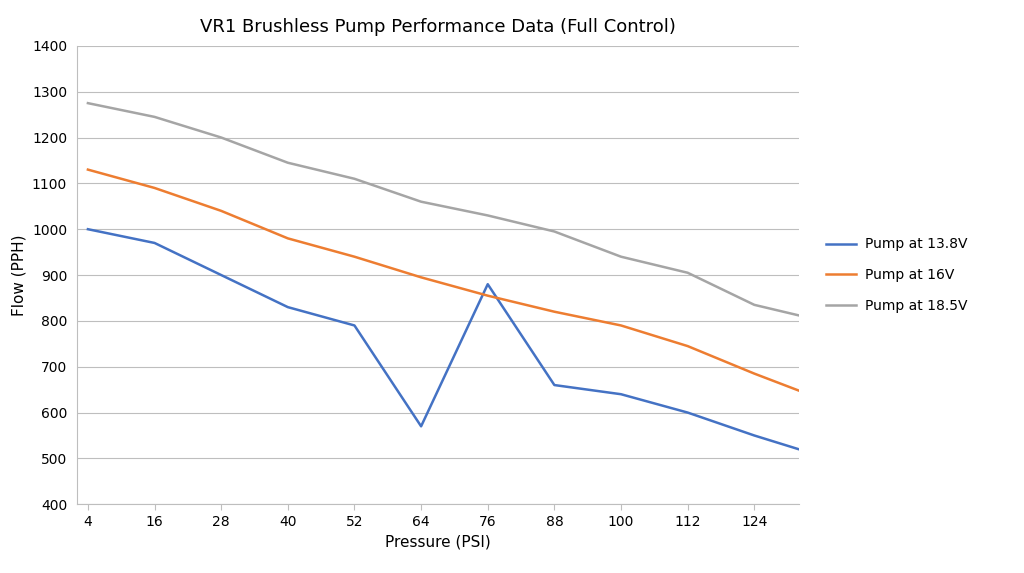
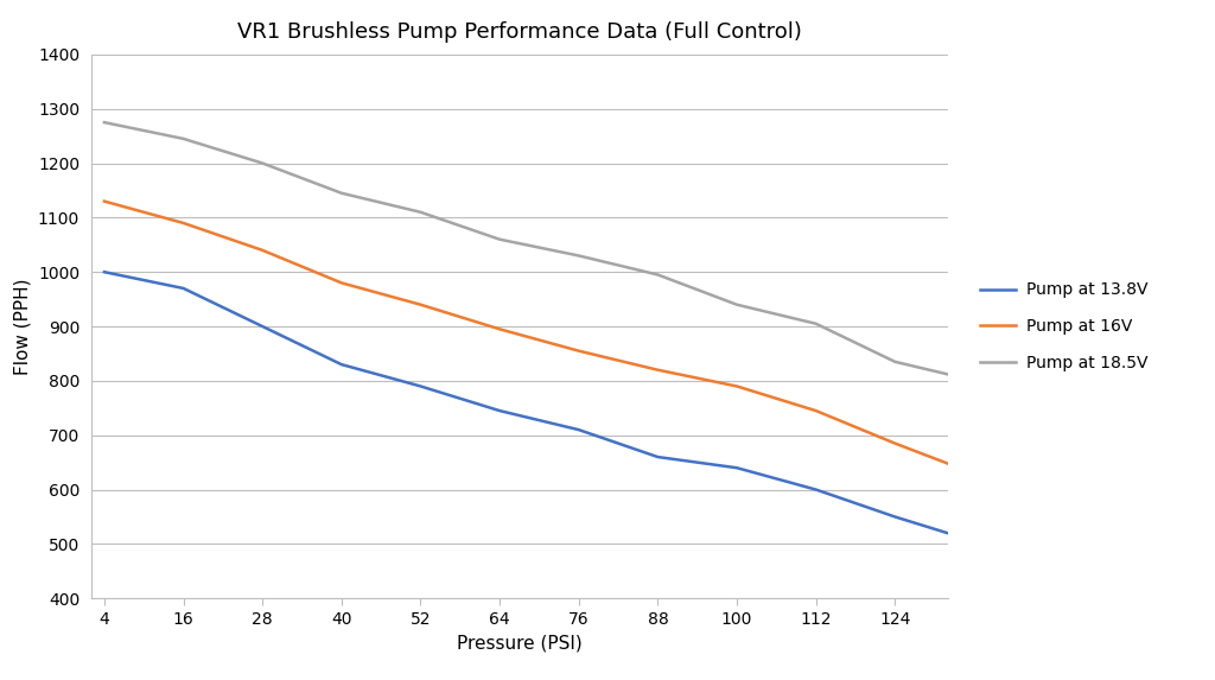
Pump at 13.8V/64: 570 -> 745
Pump at 13.8V/76: 880 -> 710
